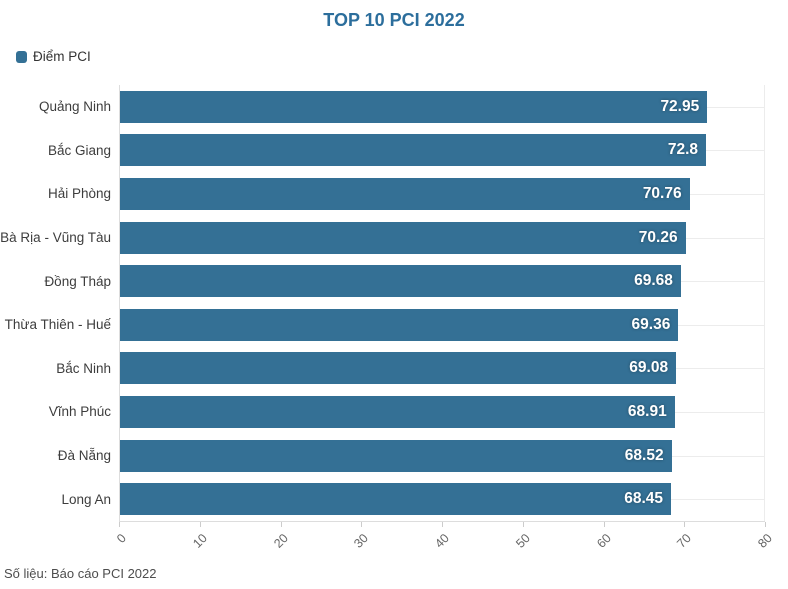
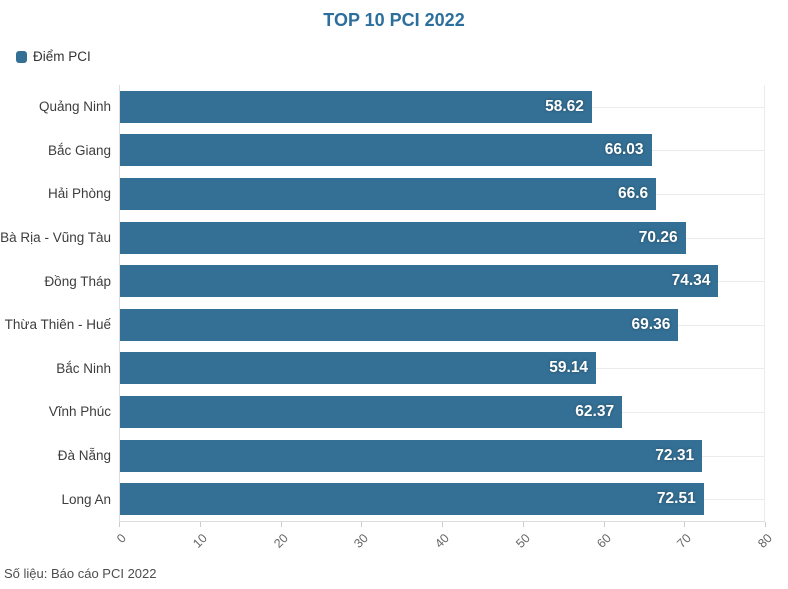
Quảng Ninh: 72.95 -> 58.62
Bắc Giang: 72.8 -> 66.03
Hải Phòng: 70.76 -> 66.6
Đồng Tháp: 69.68 -> 74.34
Bắc Ninh: 69.08 -> 59.14
Vĩnh Phúc: 68.91 -> 62.37
Đà Nẵng: 68.52 -> 72.31
Long An: 68.45 -> 72.51
